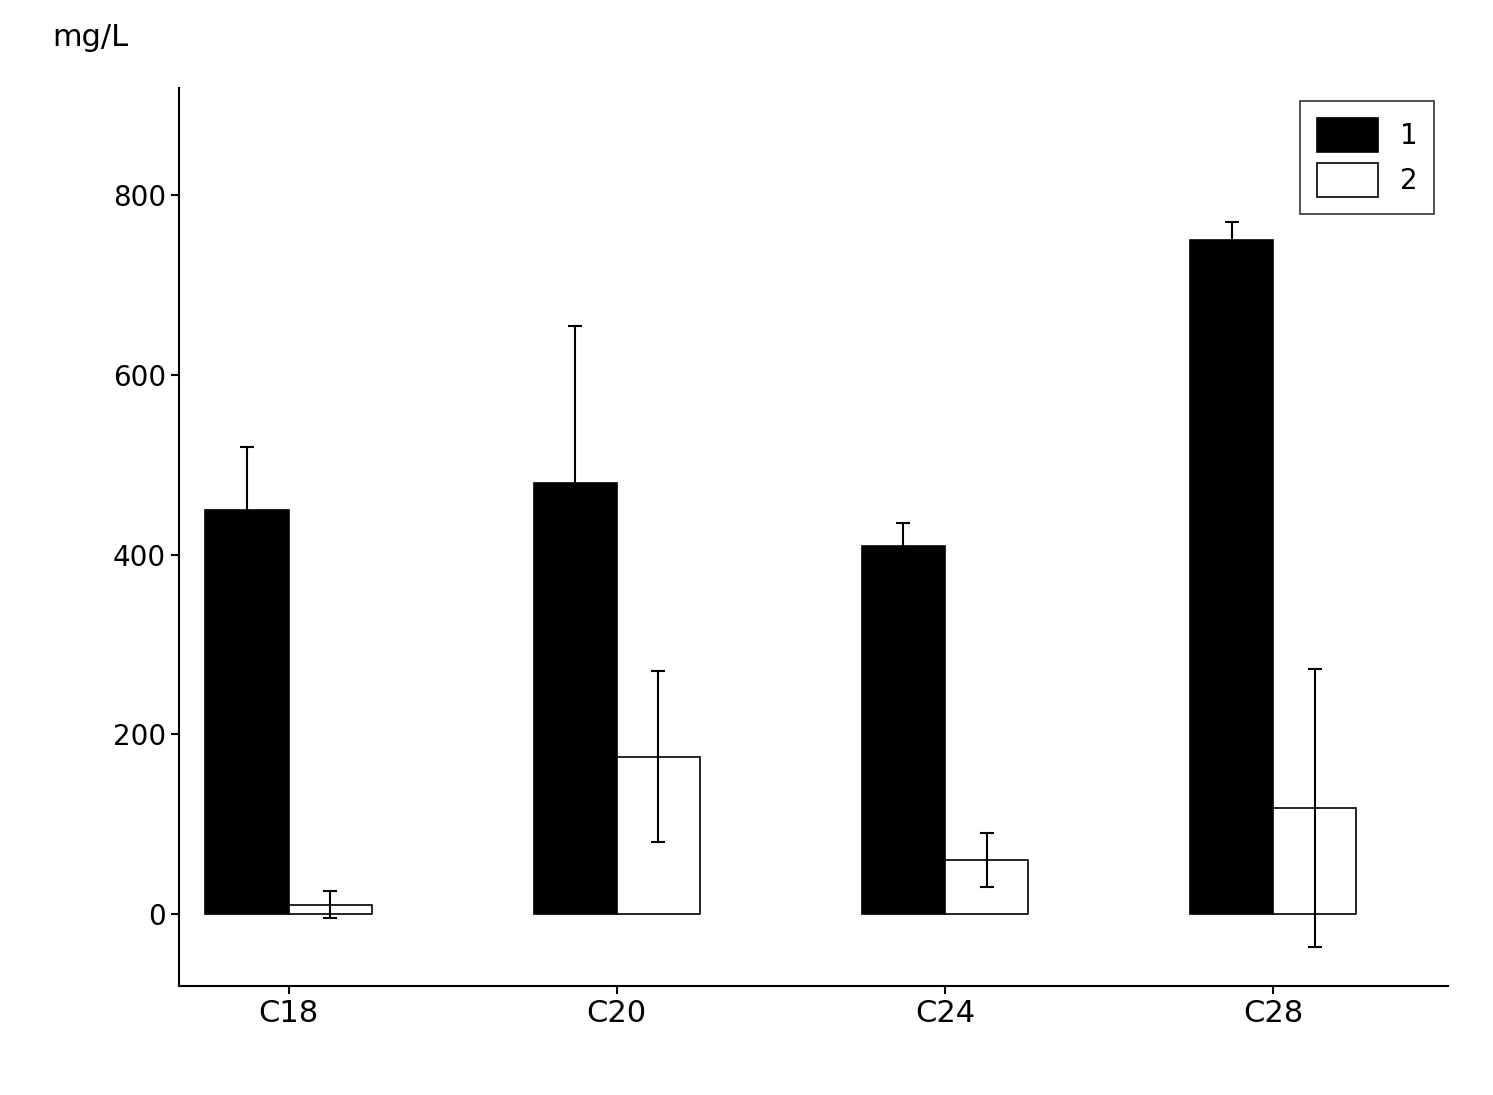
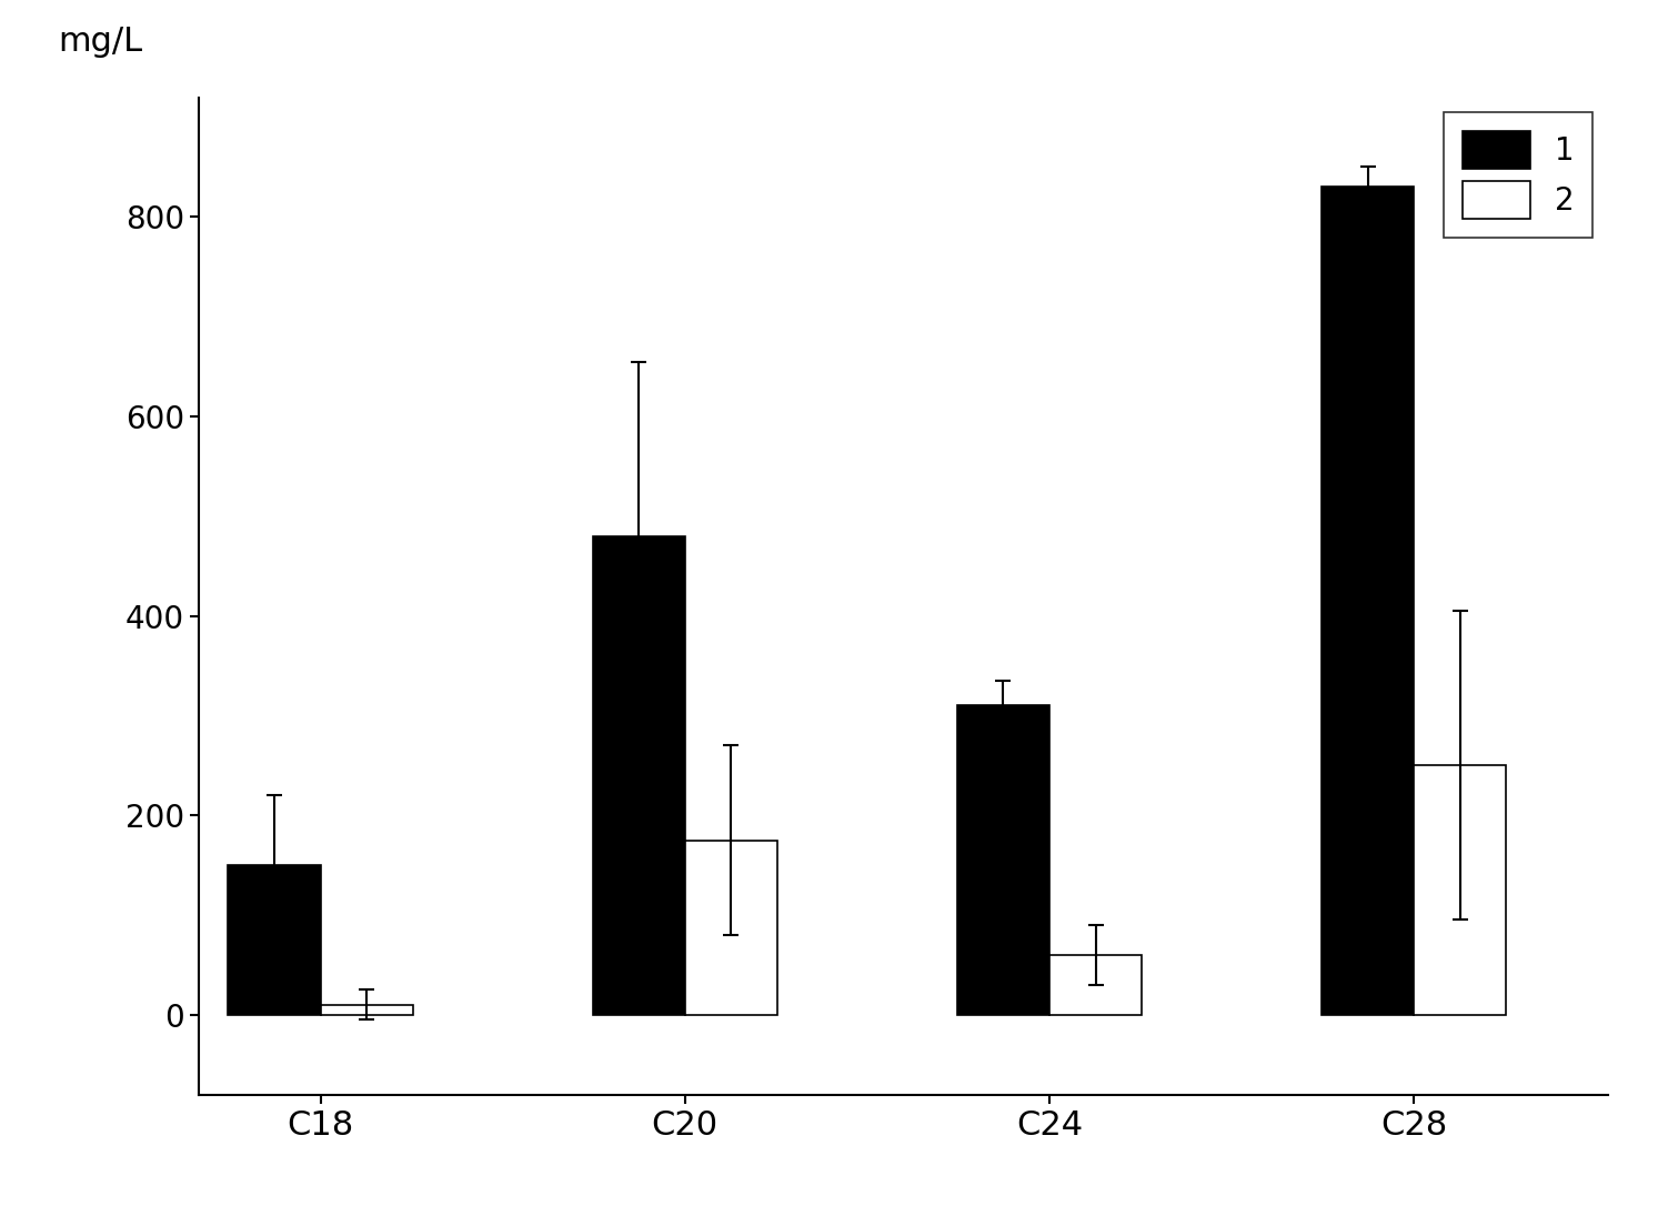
1/C18: 450 -> 150
1/C24: 410 -> 310
1/C28: 750 -> 830
2/C28: 118 -> 250
